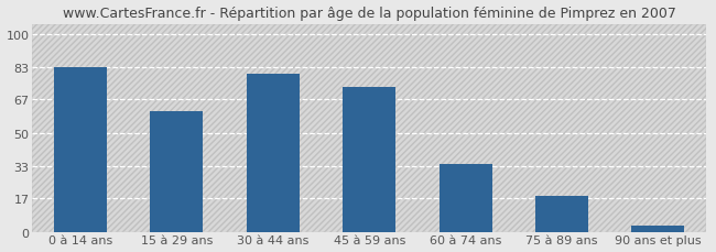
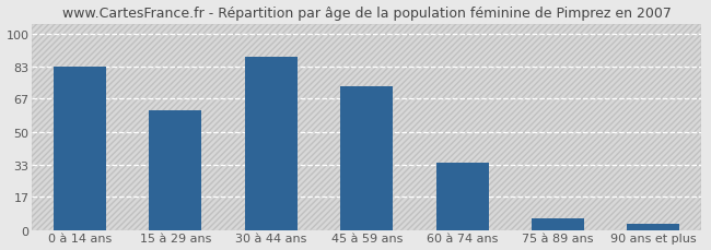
30 à 44 ans: 80 -> 88
75 à 89 ans: 18 -> 6
